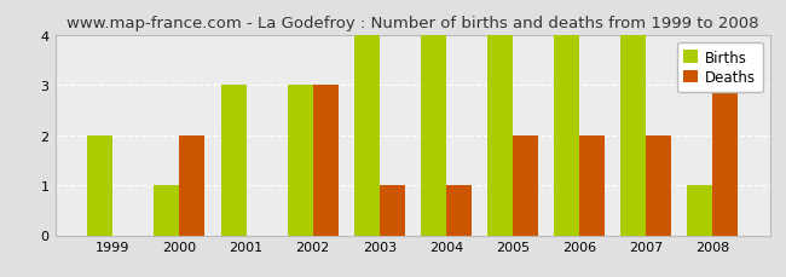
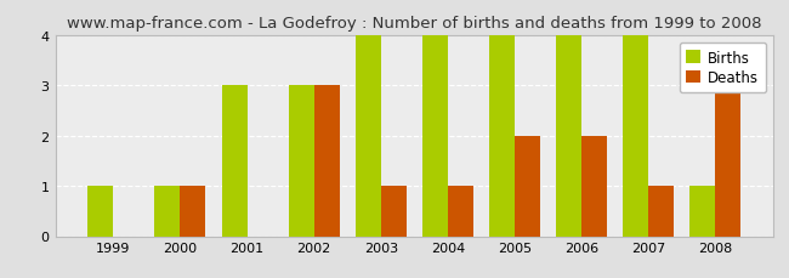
Births/1999: 2 -> 1
Deaths/2000: 2 -> 1
Deaths/2007: 2 -> 1
